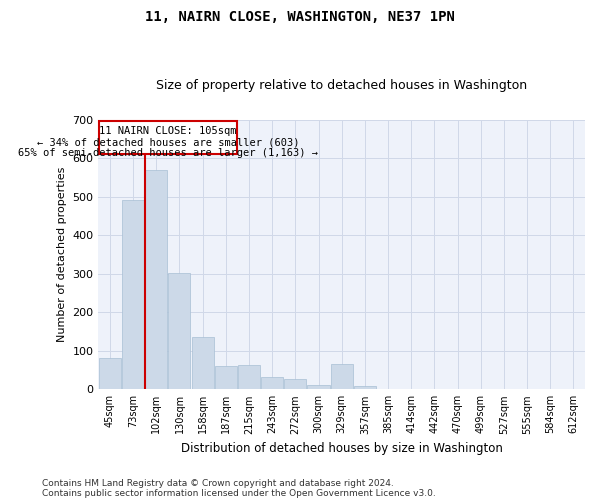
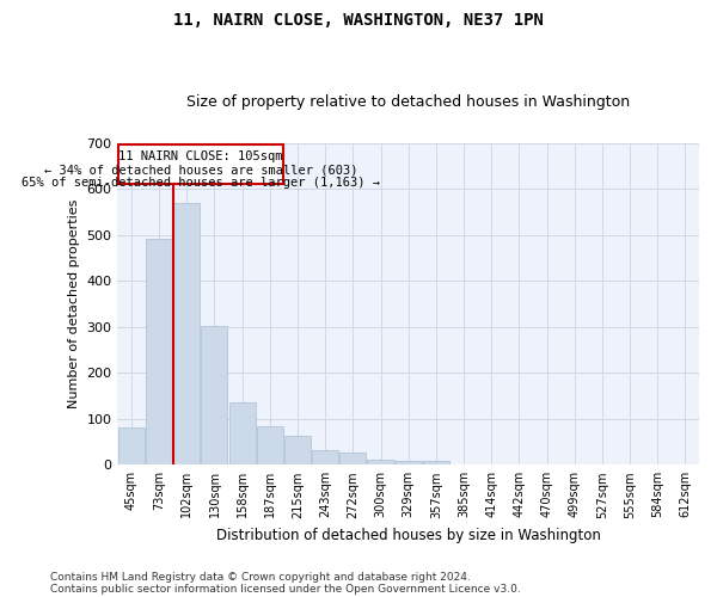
187sqm: 60 -> 85
329sqm: 65 -> 8
